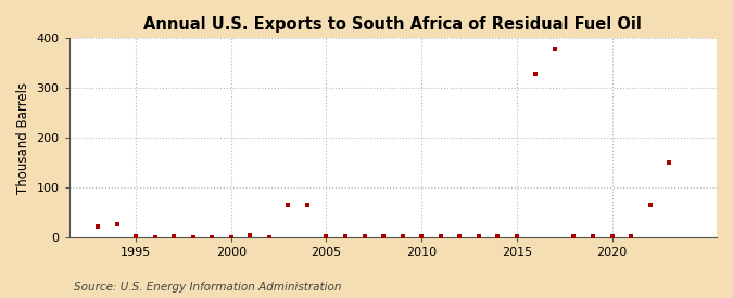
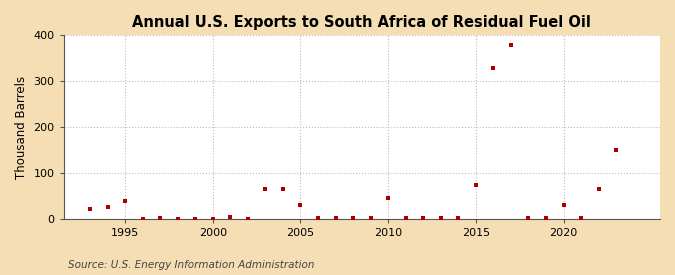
1995: 2 -> 40
2005: 3 -> 30
2010: 3 -> 45
2015: 2 -> 75
2020: 3 -> 30
